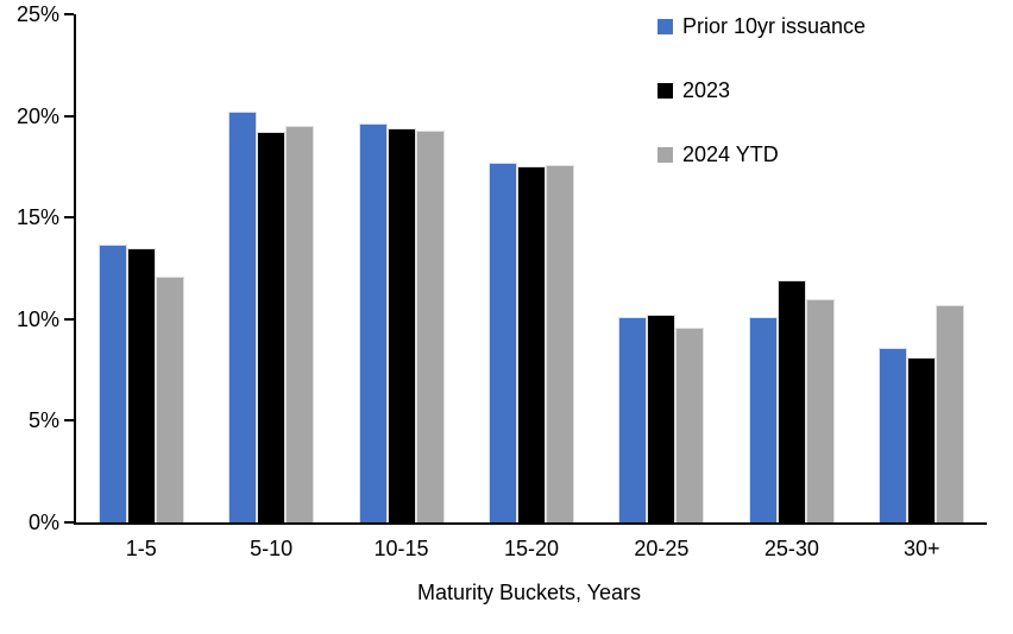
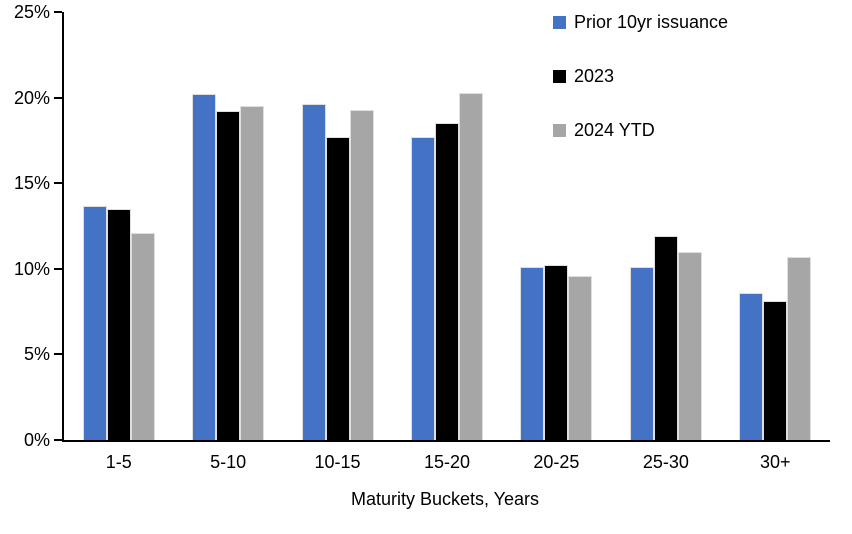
2023/10-15: 19.4% -> 17.7%
2023/15-20: 17.5% -> 18.5%
2024 YTD/15-20: 17.6% -> 20.3%
